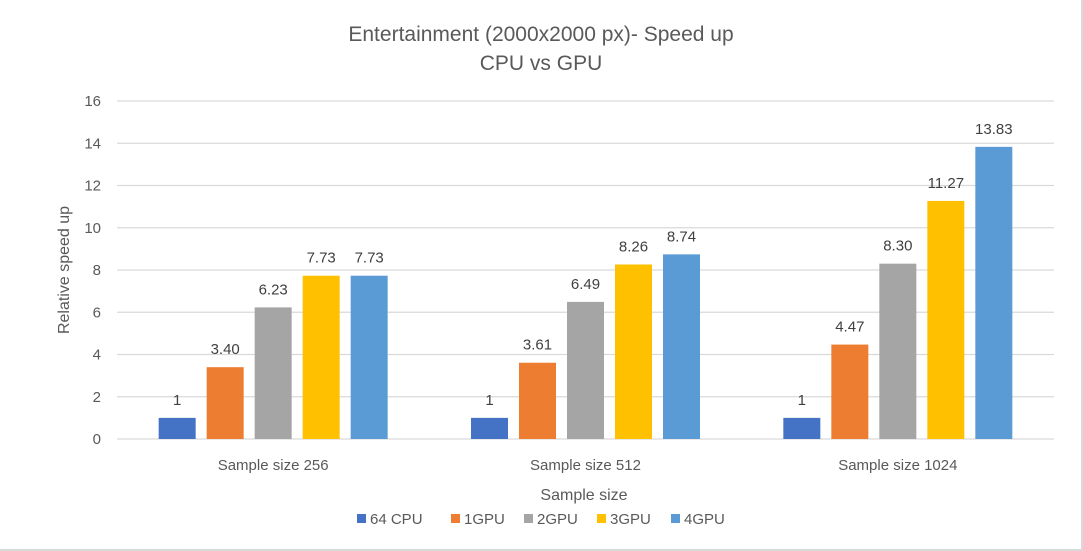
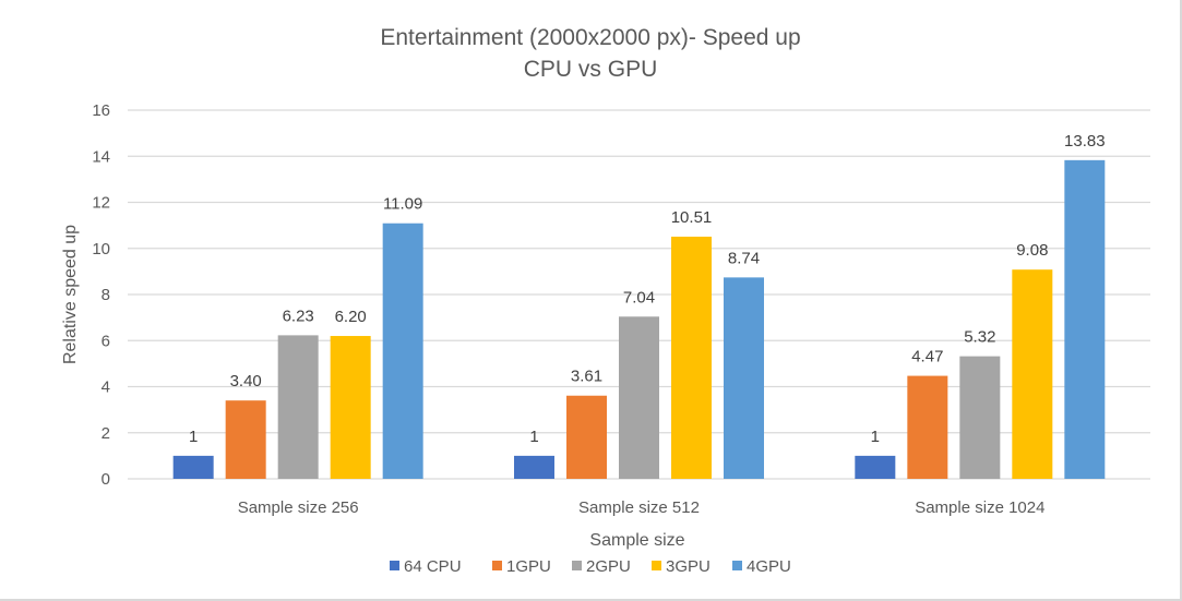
3GPU/Sample size 256: 7.73 -> 6.20
4GPU/Sample size 256: 7.73 -> 11.09
2GPU/Sample size 512: 6.49 -> 7.04
3GPU/Sample size 512: 8.26 -> 10.51
2GPU/Sample size 1024: 8.30 -> 5.32
3GPU/Sample size 1024: 11.27 -> 9.08
